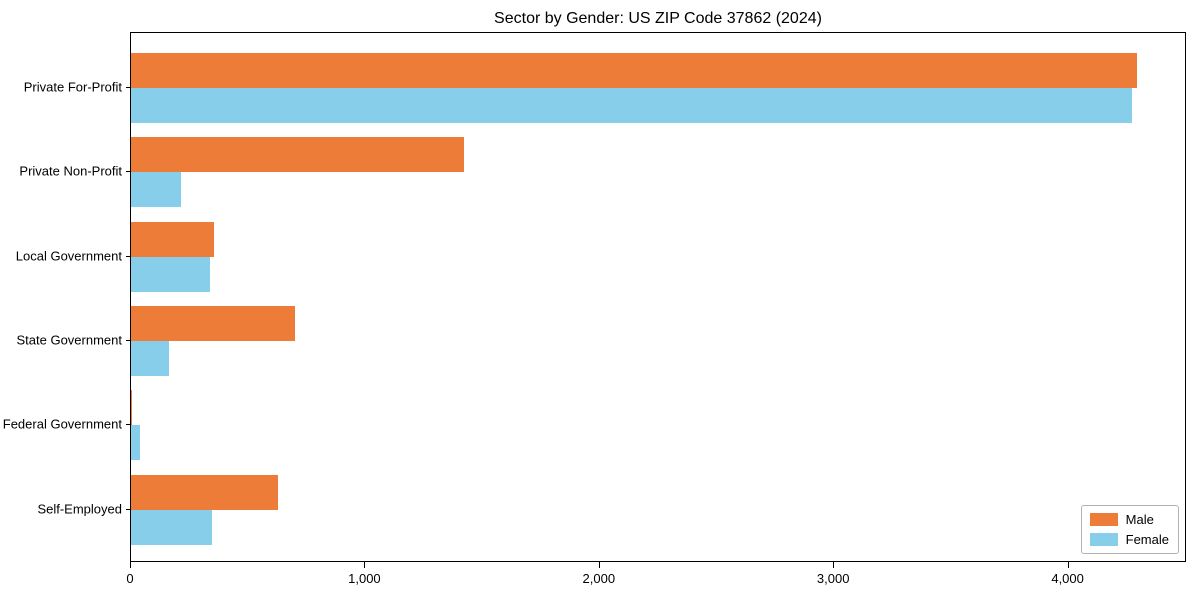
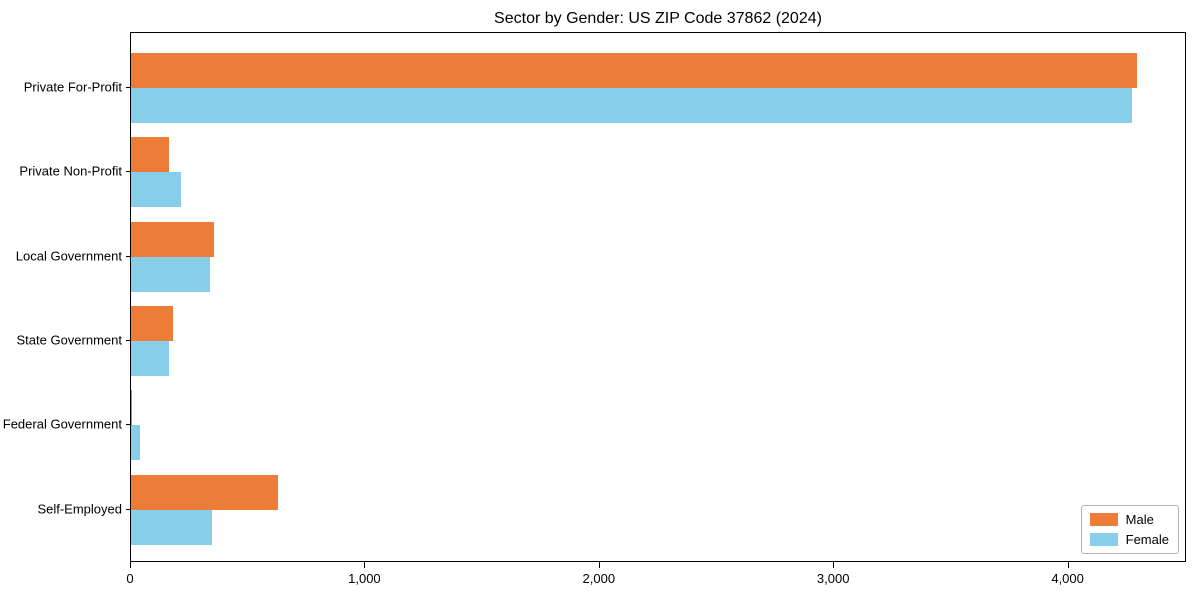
Male/Private Non-Profit: 1420 -> 160
Male/State Government: 700 -> 180
